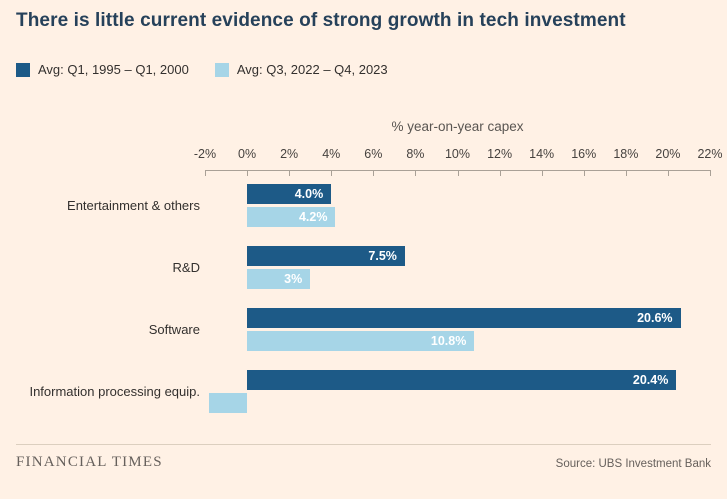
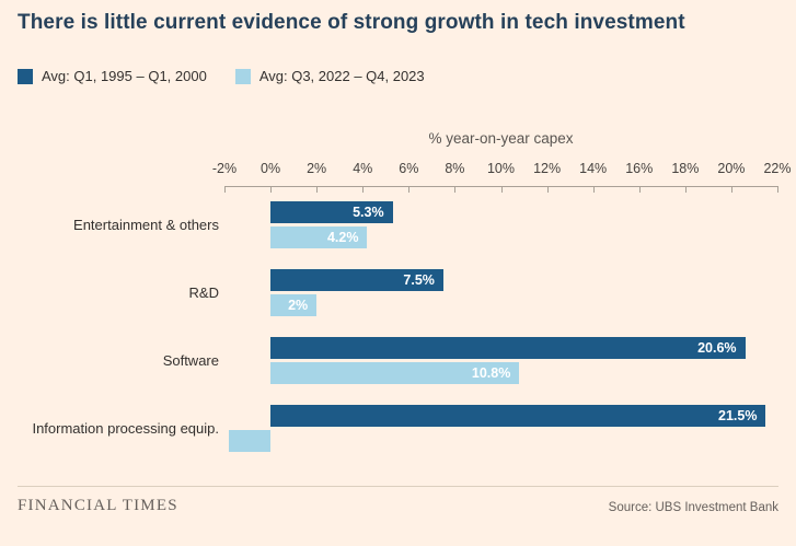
Avg: Q1, 1995 – Q1, 2000/Entertainment & others: 4.0% -> 5.3%
Avg: Q3, 2022 – Q4, 2023/R&D: 3% -> 2%
Avg: Q1, 1995 – Q1, 2000/Information processing equip.: 20.4% -> 21.5%
